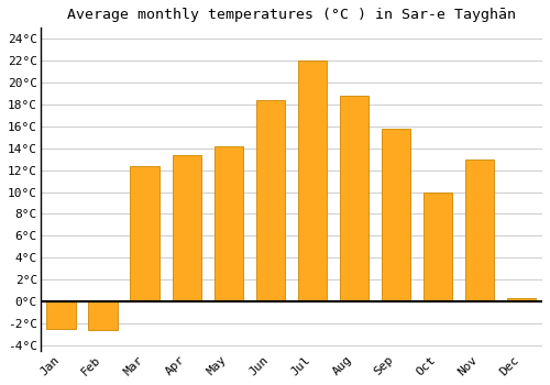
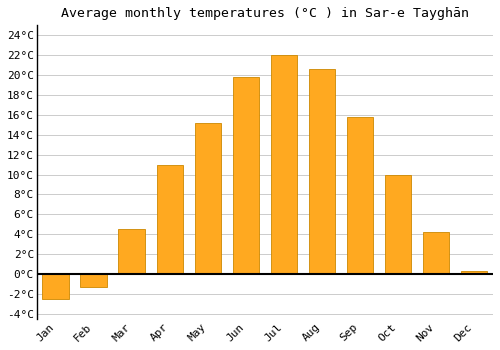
Feb: -2.6°C -> -1.3°C
Mar: 12.4°C -> 4.5°C
Apr: 13.4°C -> 11.0°C
May: 14.2°C -> 15.2°C
Jun: 18.4°C -> 19.8°C
Aug: 18.8°C -> 20.6°C
Nov: 13.0°C -> 4.2°C
